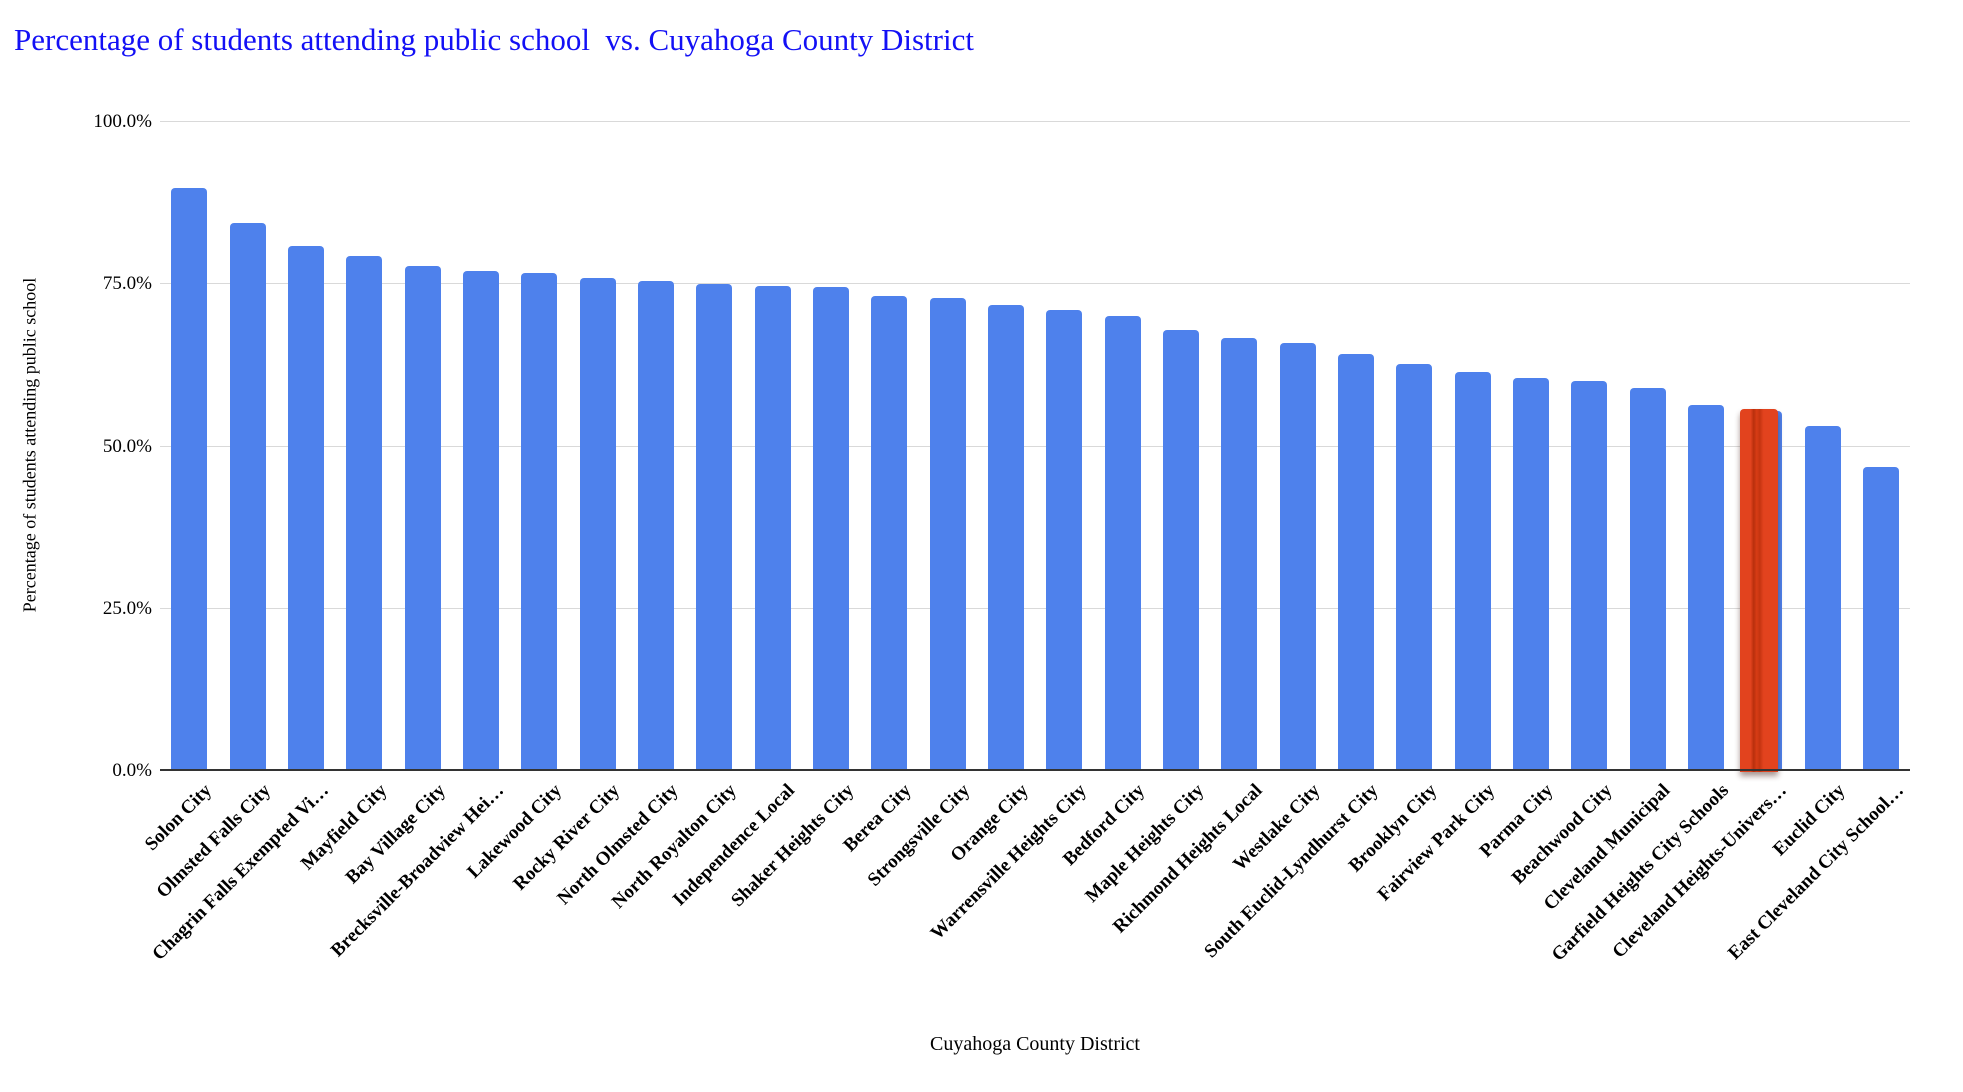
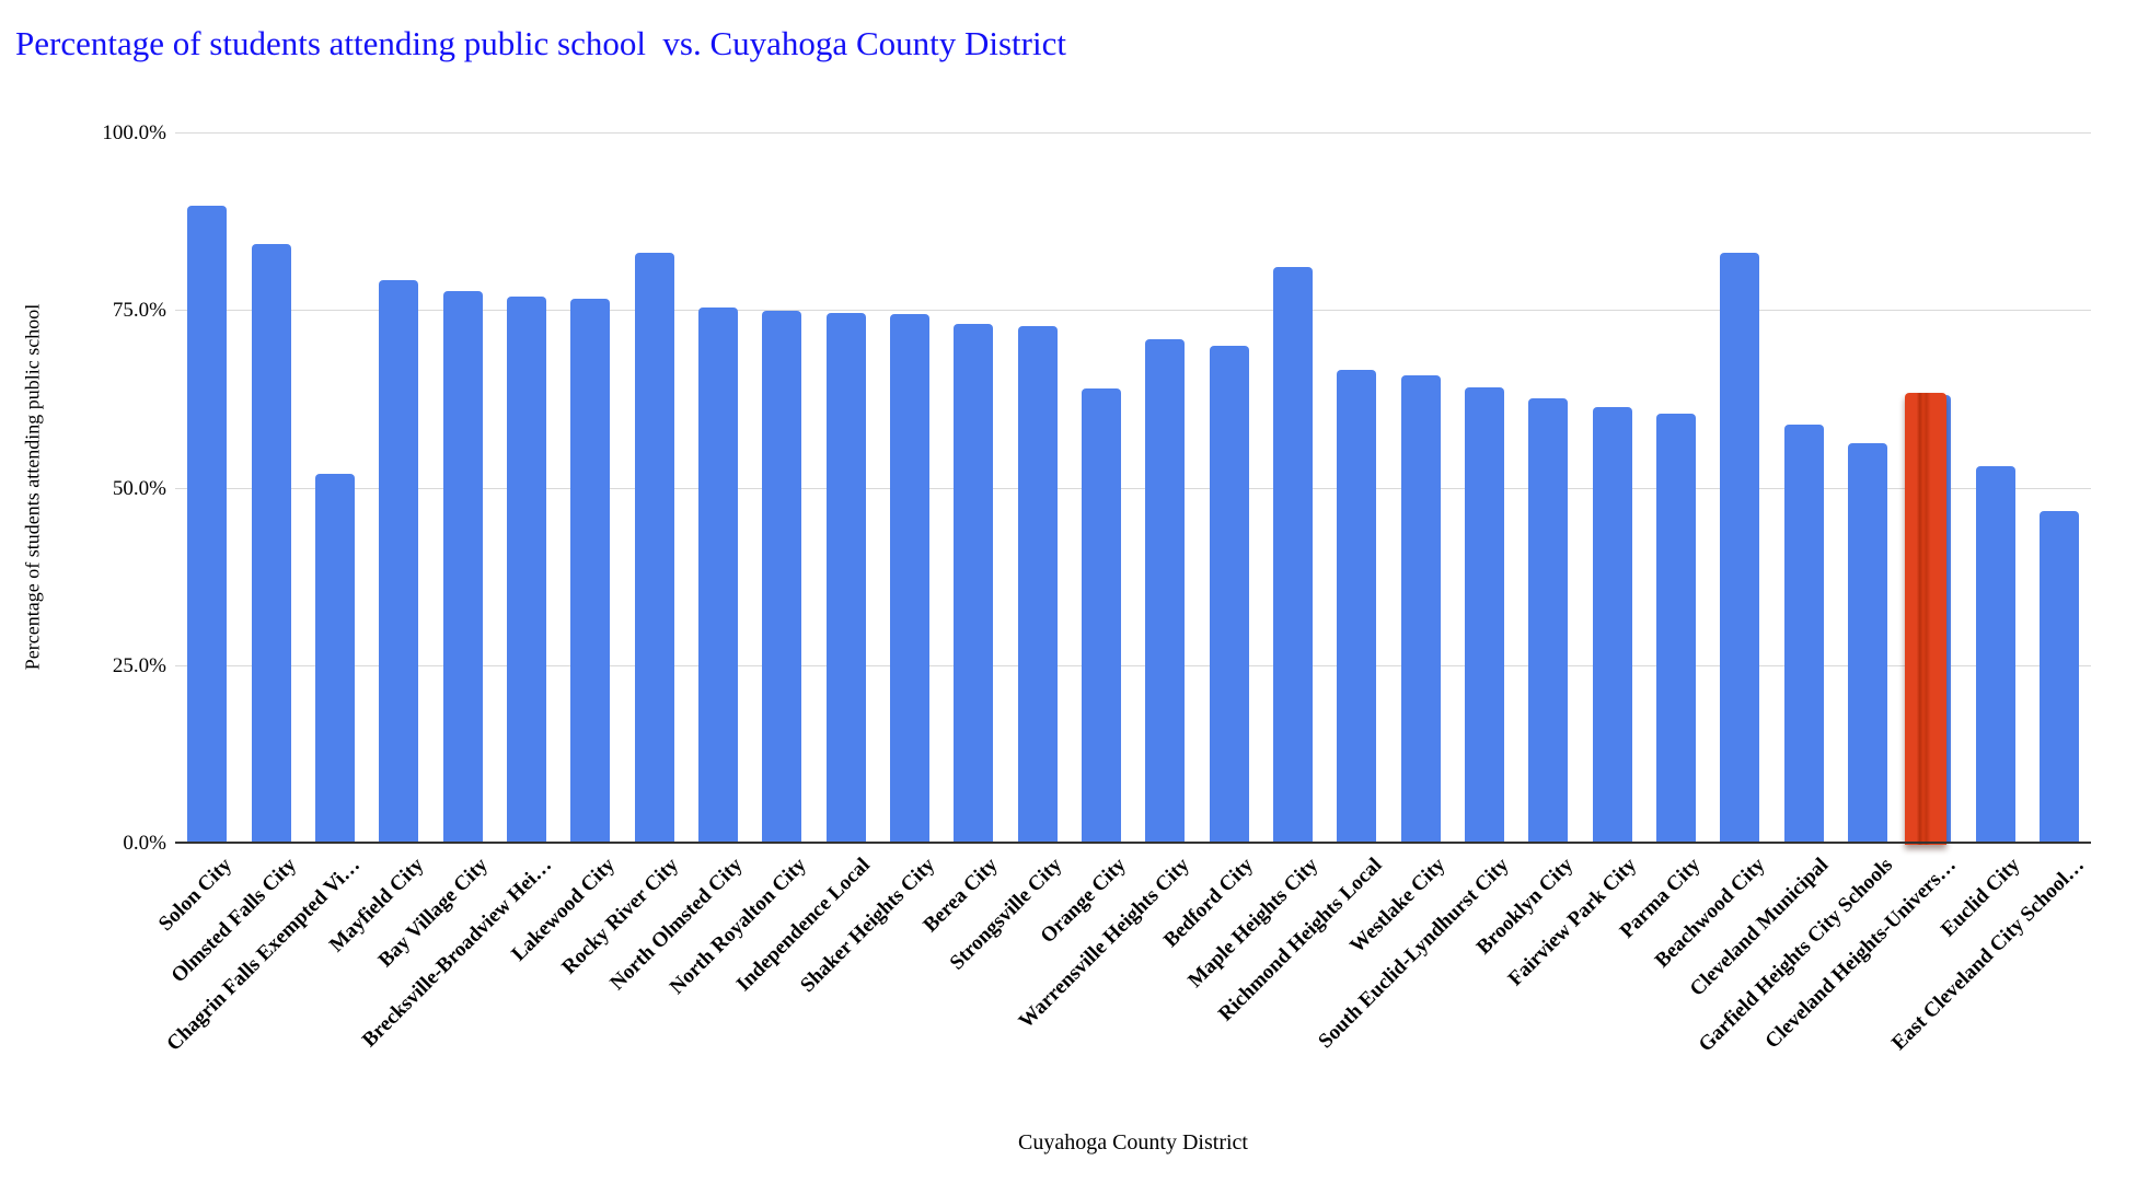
Chagrin Falls Exempted Vi…: 81% -> 52%
Rocky River City: 76% -> 83%
Orange City: 72% -> 64%
Maple Heights City: 68% -> 81%
Beachwood City: 60% -> 83%
Cleveland Heights-Univers…: 55% -> 63%
